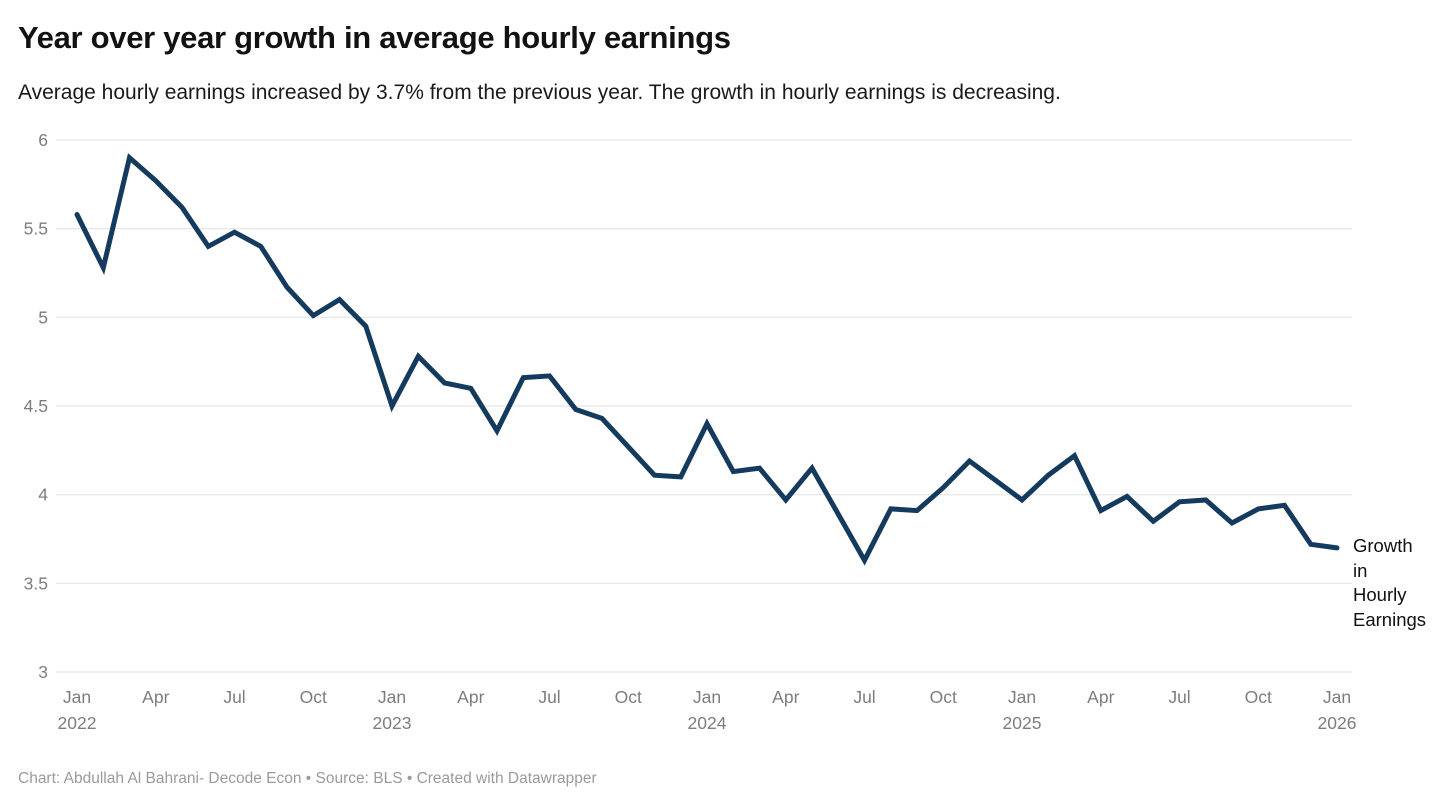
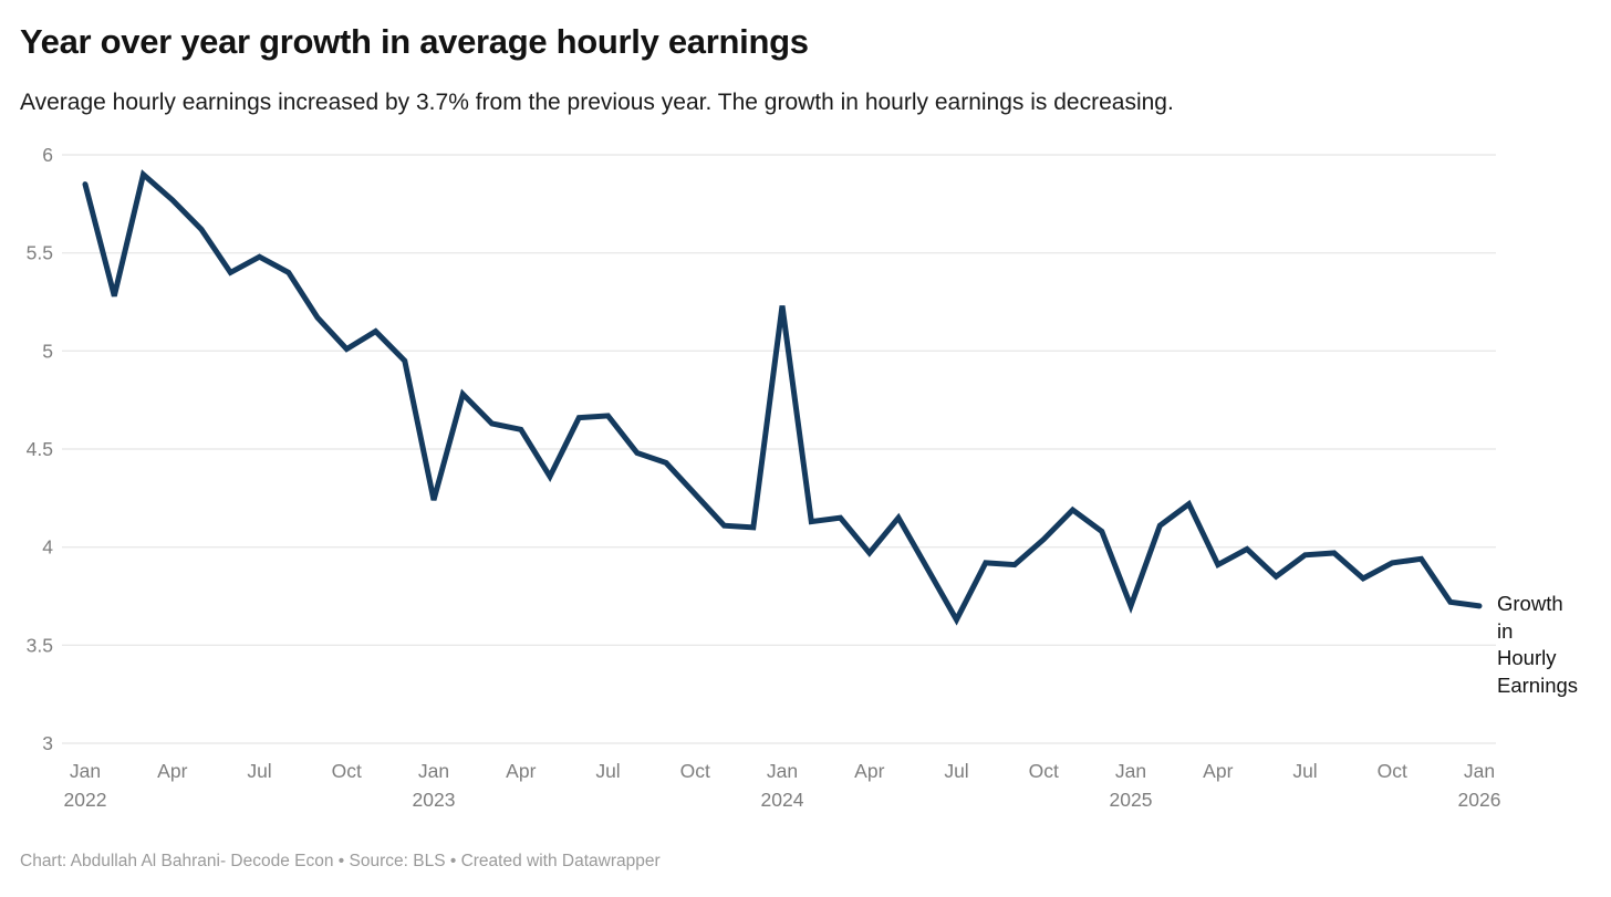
Jan 2022: 5.58 -> 5.85
Jan 2023: 4.50 -> 4.24
Jan 2024: 4.40 -> 5.23
Jan 2025: 3.97 -> 3.70
